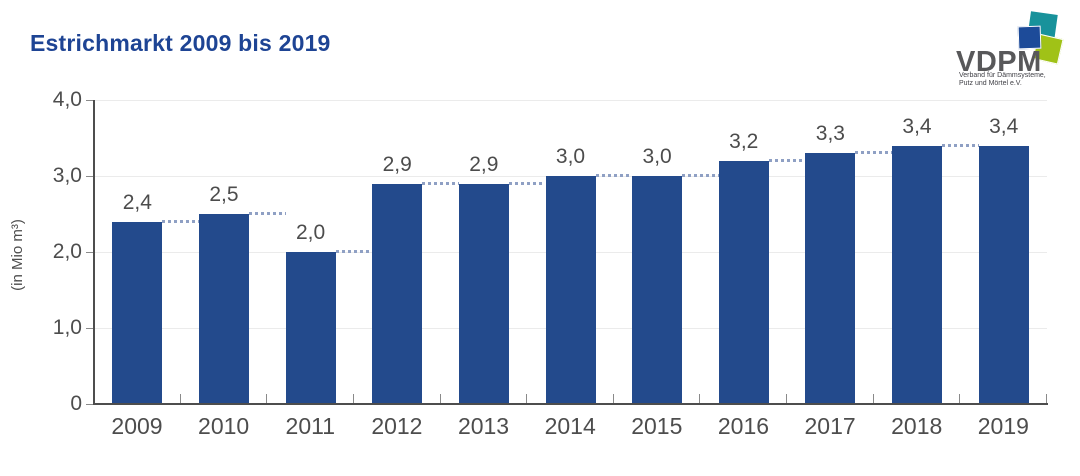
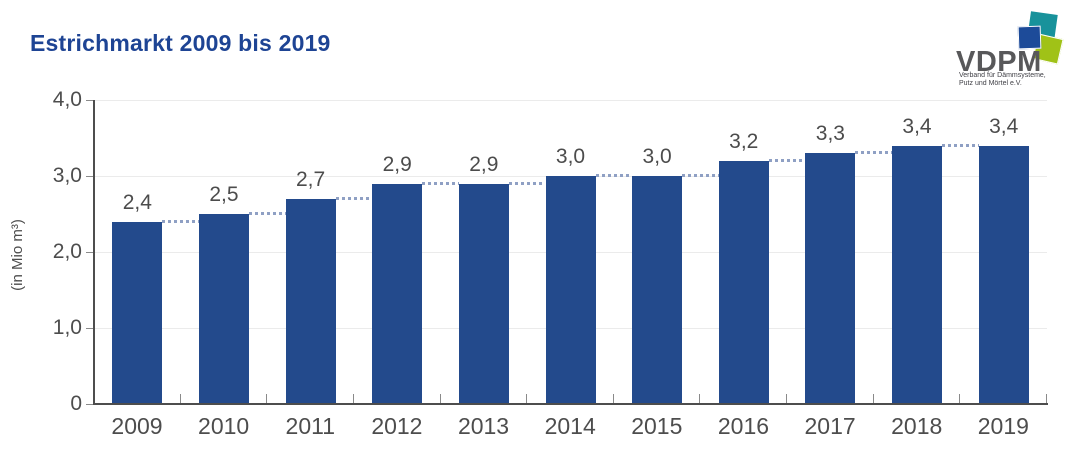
2011: 2,0 -> 2,7
